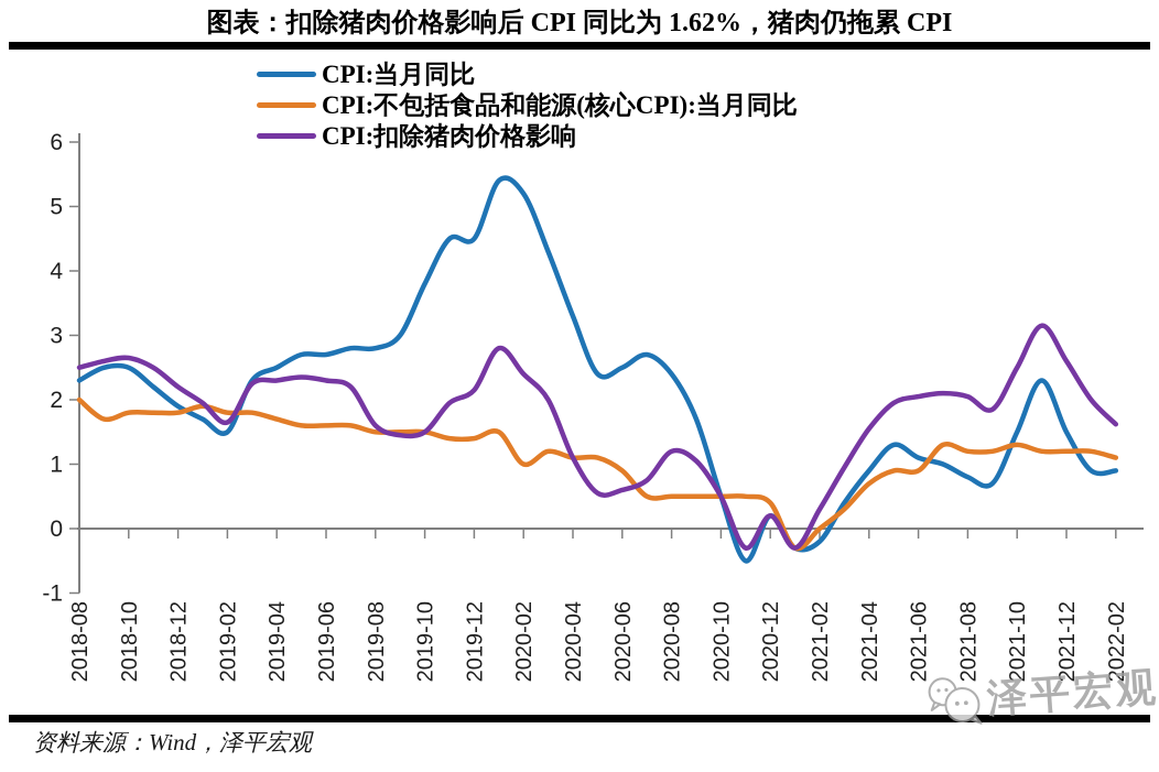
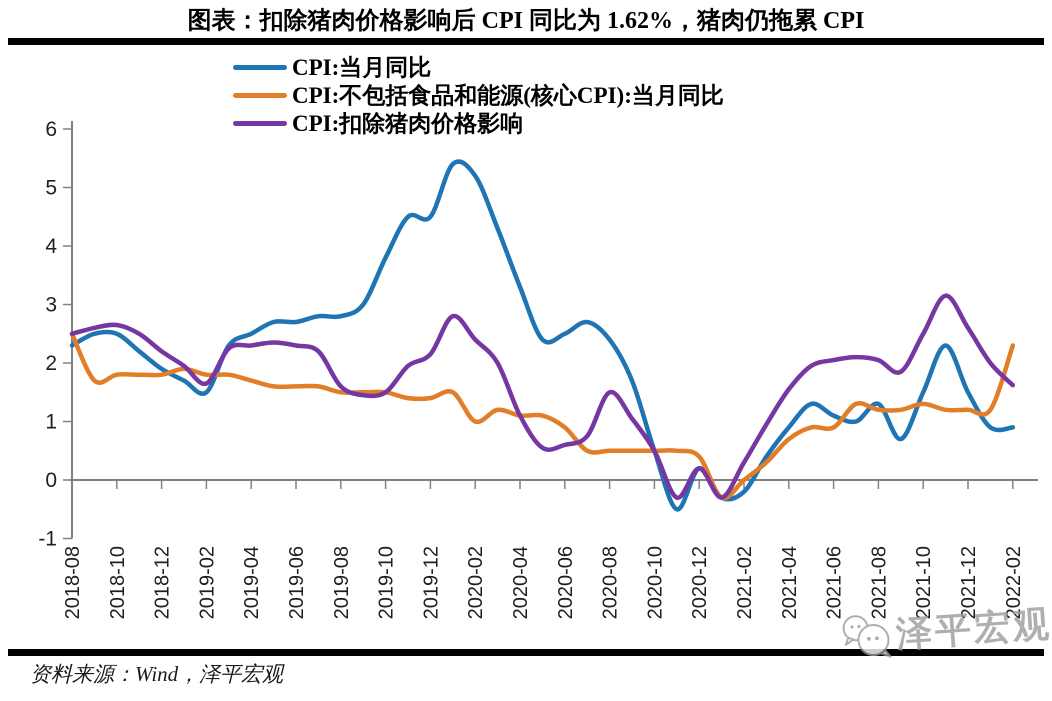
CPI:不包括食品和能源(核心CPI):当月同比/2018-08: 2.0 -> 2.5
CPI:扣除猪肉价格影响/2020-08: 1.2 -> 1.5
CPI:当月同比/2021-08: 0.8 -> 1.3
CPI:不包括食品和能源(核心CPI):当月同比/2022-02: 1.1 -> 2.3
